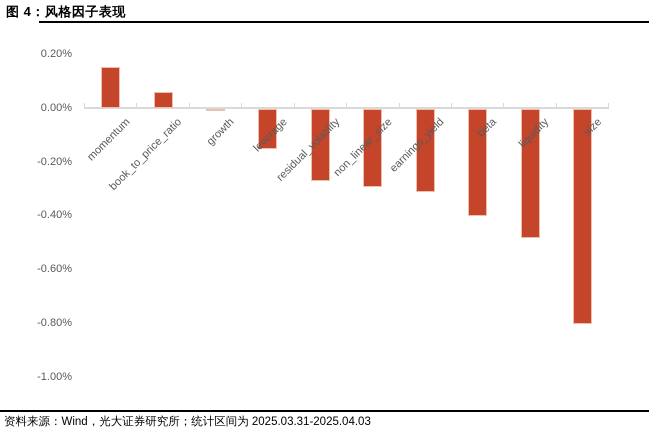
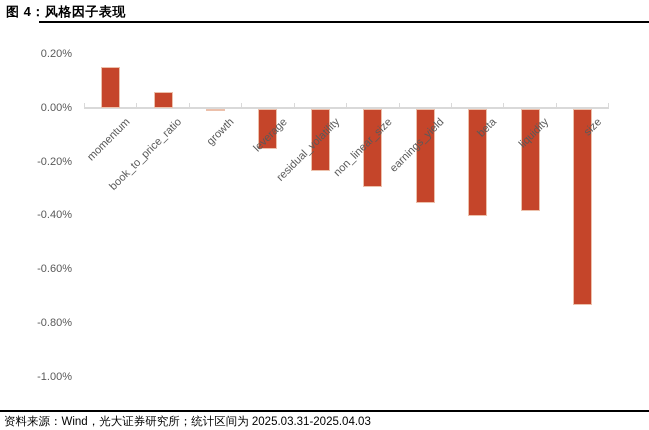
residual_volatility: -0.27% -> -0.23%
earnings_yield: -0.31% -> -0.35%
liquidity: -0.48% -> -0.38%
size: -0.80% -> -0.73%
